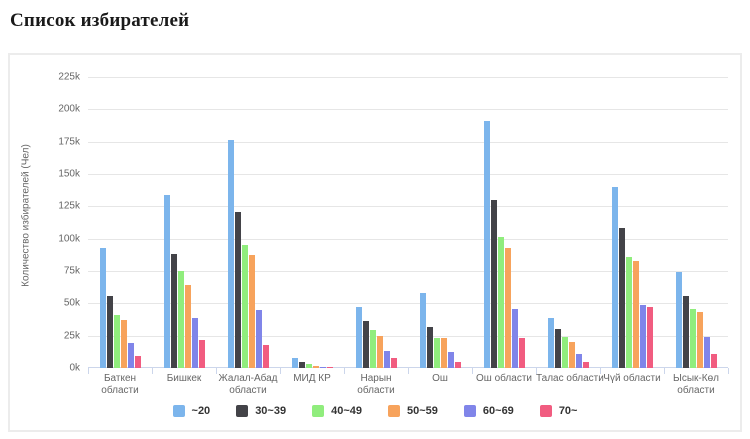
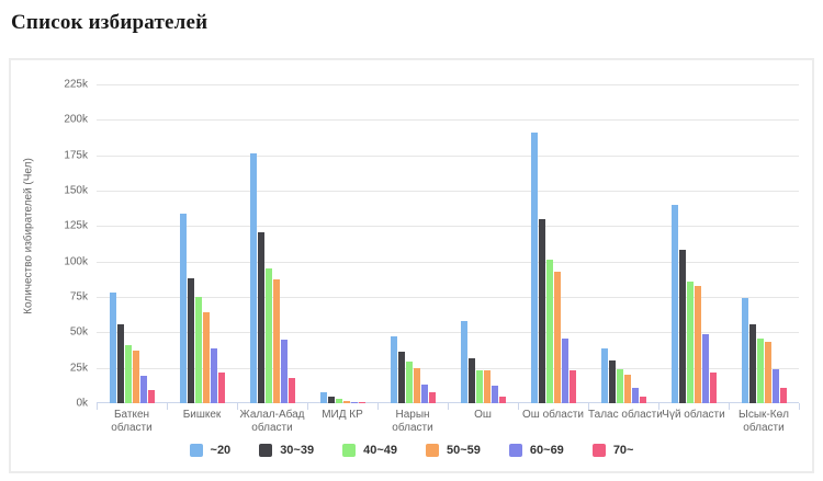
~20/Баткен области: 93k -> 78k
70~/Чүй области: 47k -> 22k
